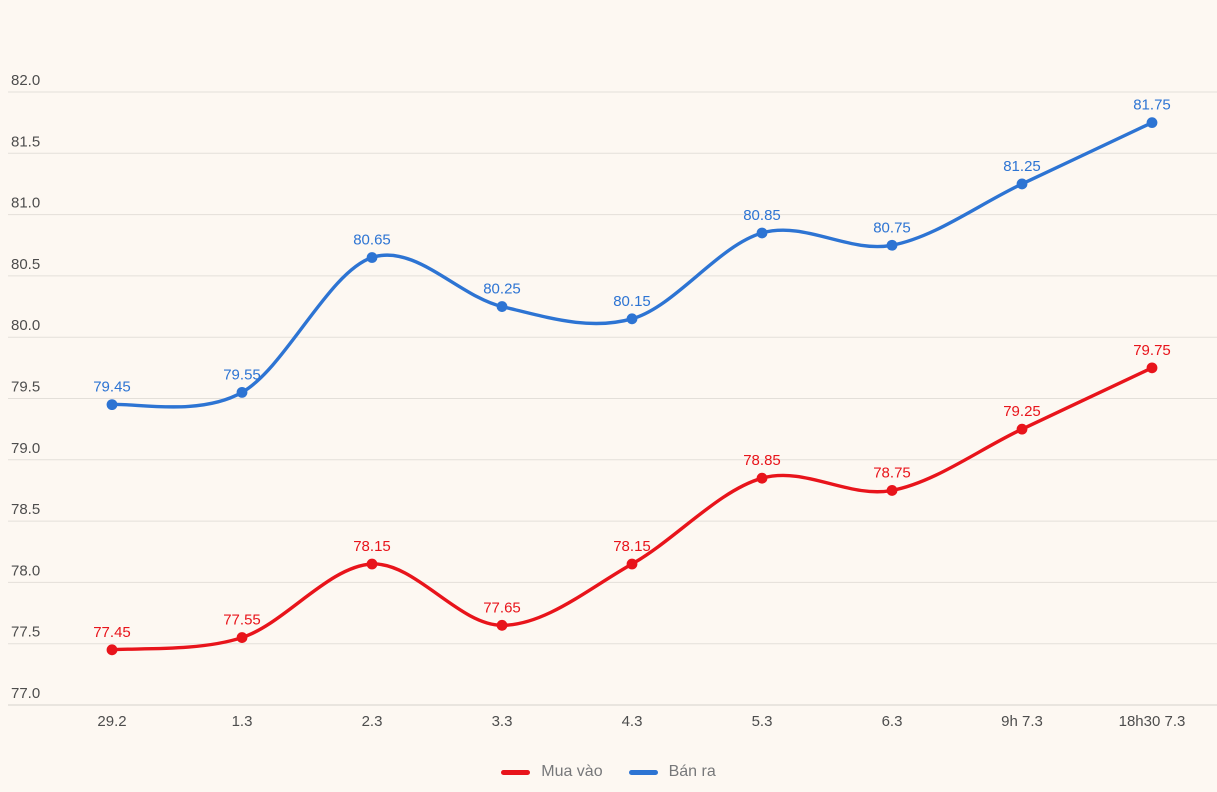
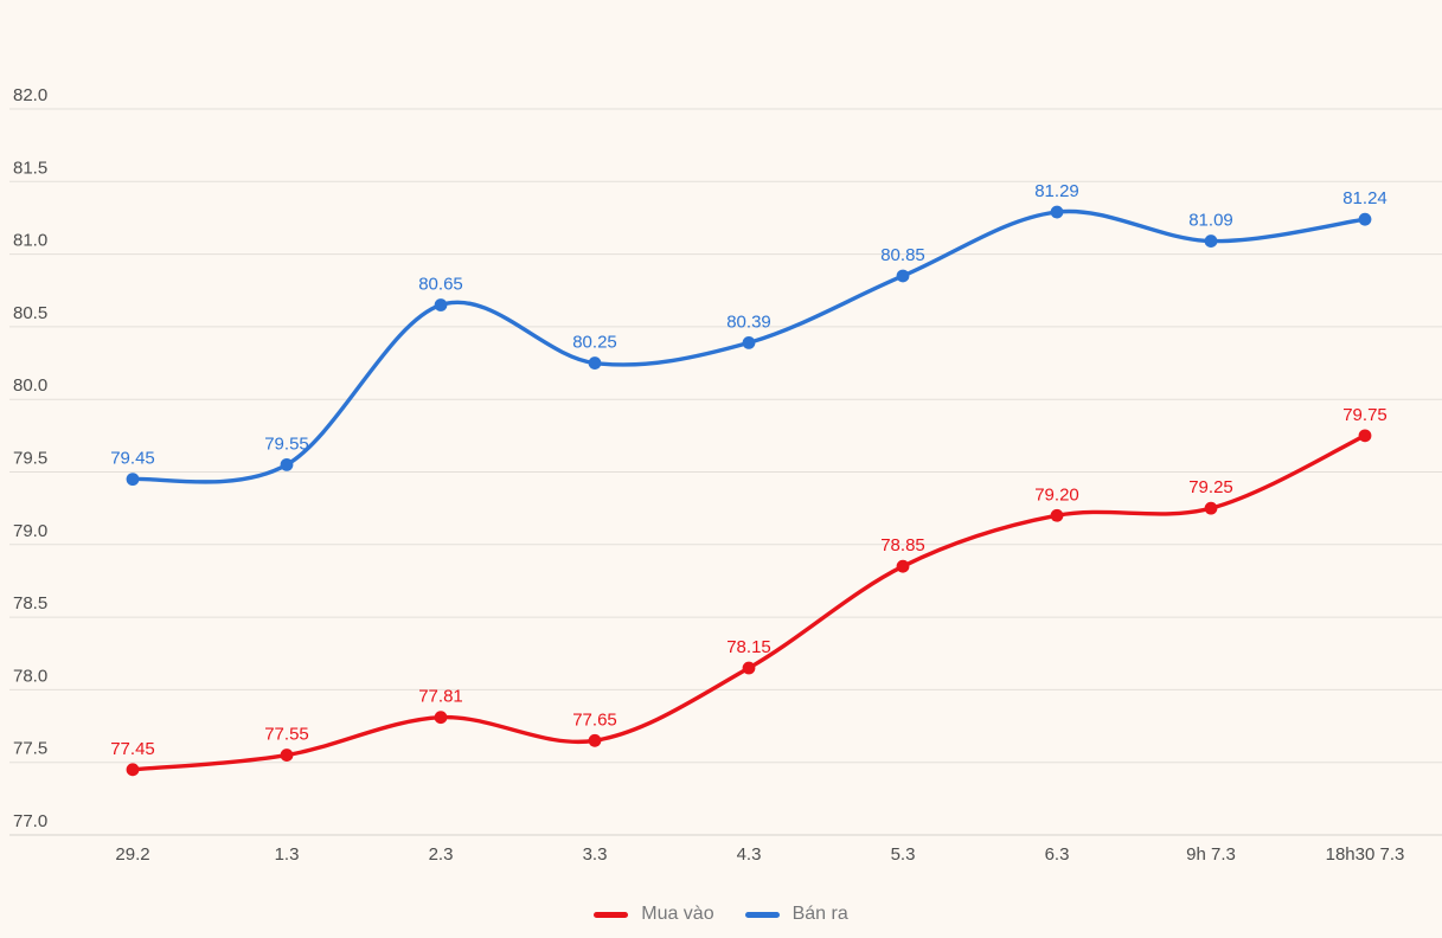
Mua vào/2.3: 78.15 -> 77.81
Bán ra/4.3: 80.15 -> 80.39
Mua vào/6.3: 78.75 -> 79.20
Bán ra/6.3: 80.75 -> 81.29
Bán ra/9h 7.3: 81.25 -> 81.09
Bán ra/18h30 7.3: 81.75 -> 81.24
